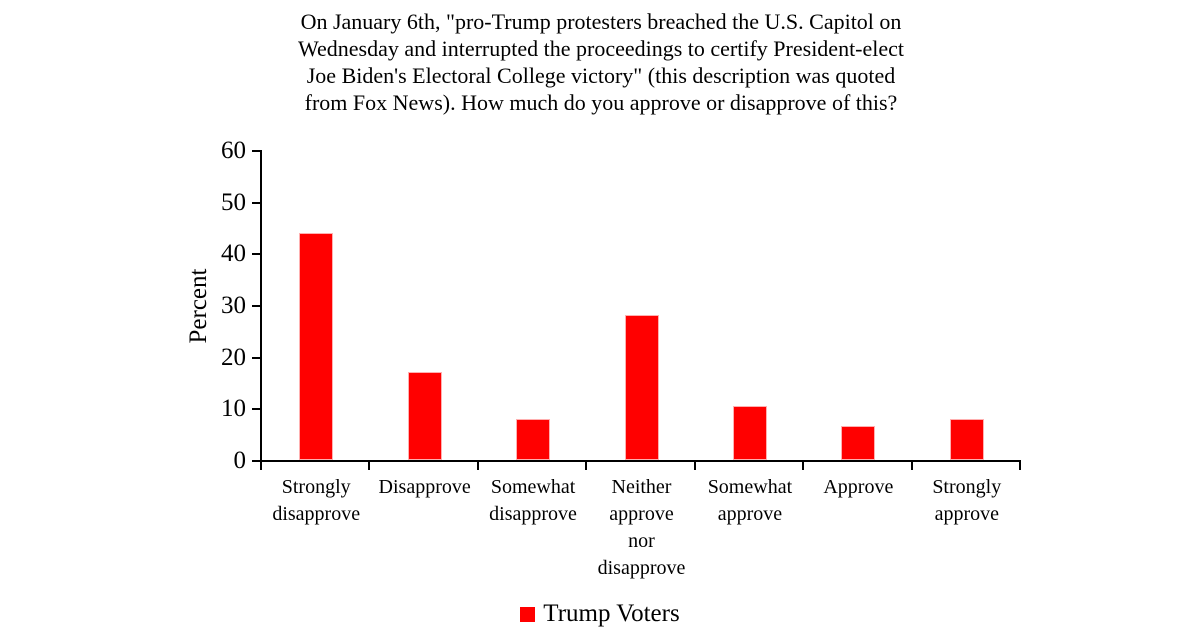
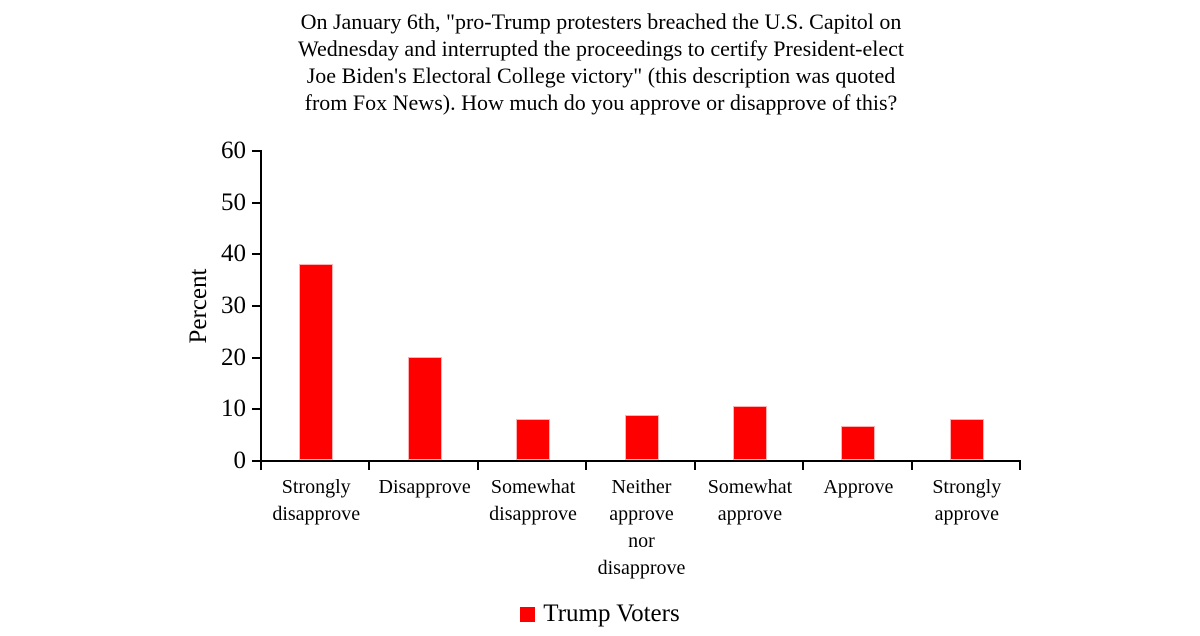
Strongly disapprove: 44 -> 38
Disapprove: 17 -> 20
Neither approve nor disapprove: 28 -> 9
